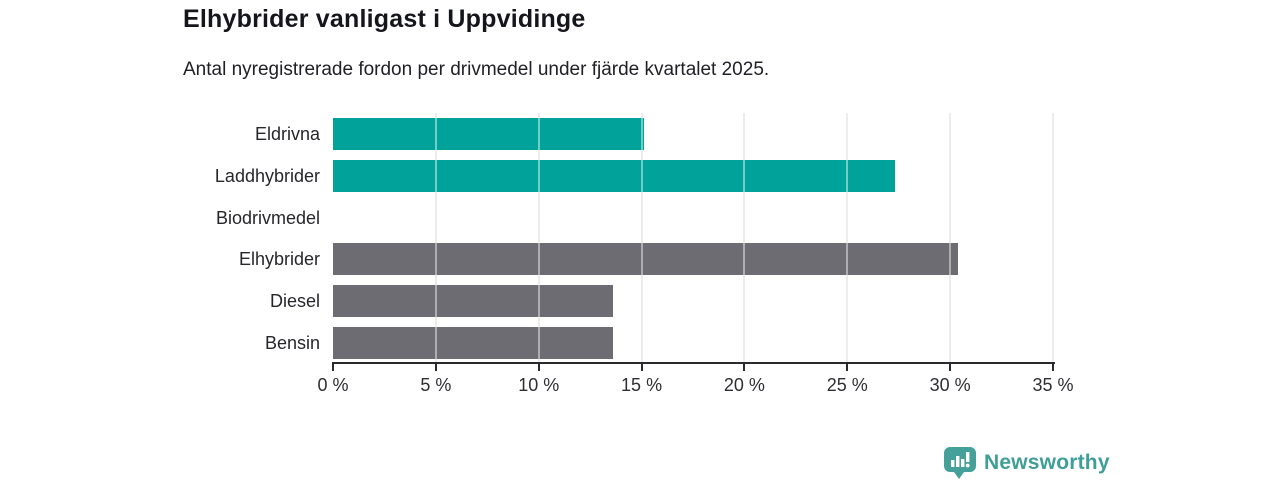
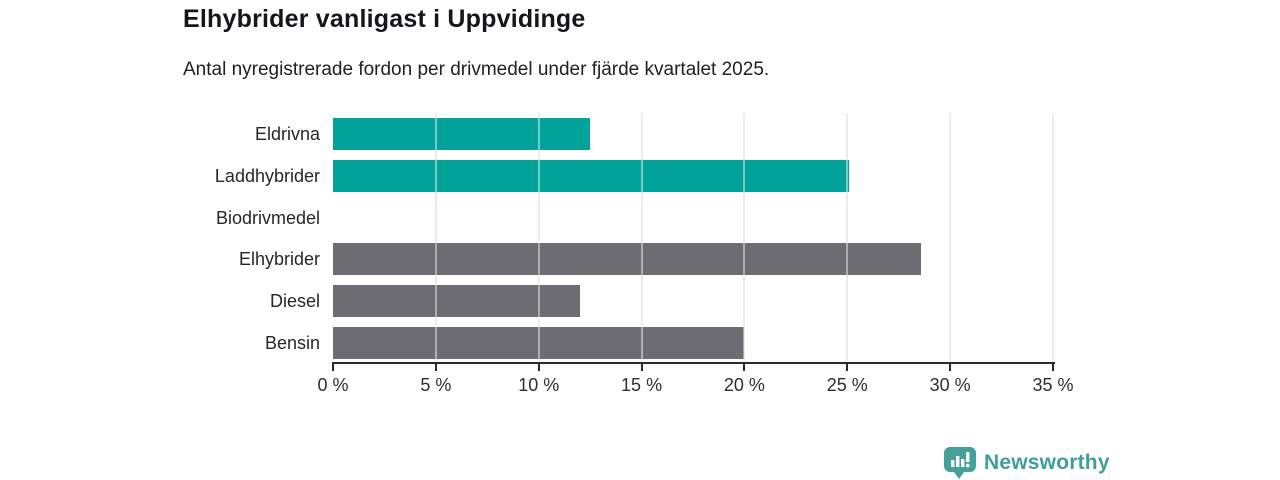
Eldrivna: 15.1% -> 12.5%
Laddhybrider: 27.3% -> 25.1%
Elhybrider: 30.4% -> 28.6%
Diesel: 13.6% -> 12.0%
Bensin: 13.6% -> 20.0%
